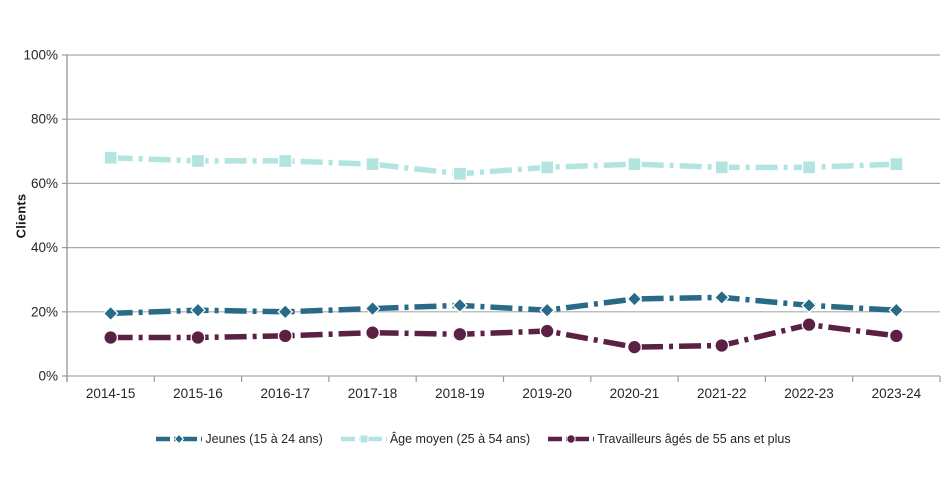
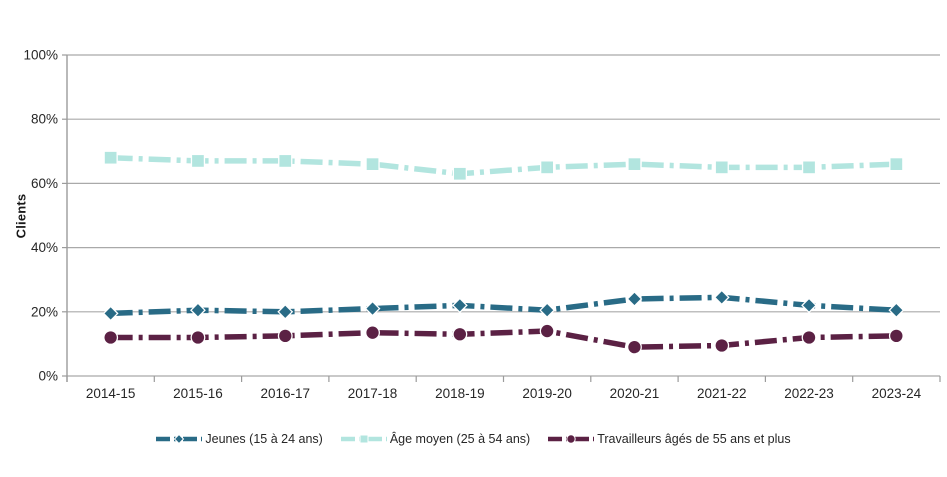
Travailleurs âgés de 55 ans et plus/2022-23: 16% -> 12%
